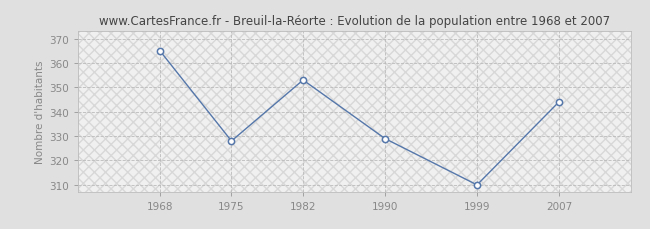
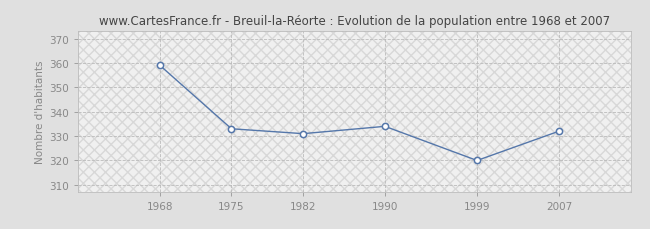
1968: 365 -> 359
1975: 328 -> 333
1982: 353 -> 331
1990: 329 -> 334
1999: 310 -> 320
2007: 344 -> 332
